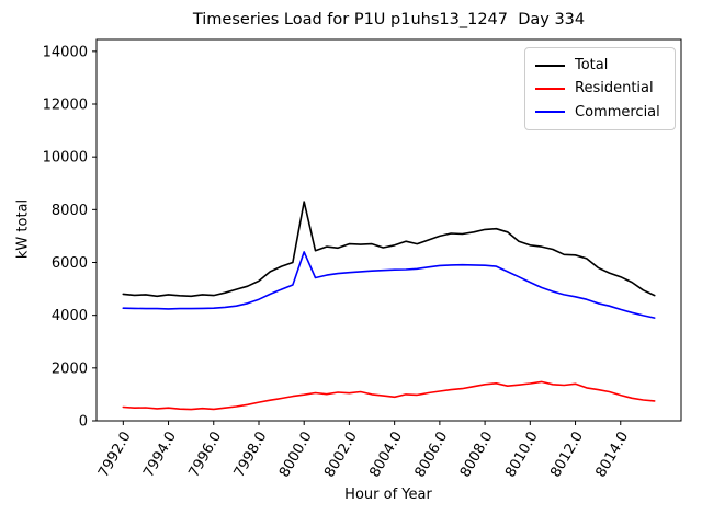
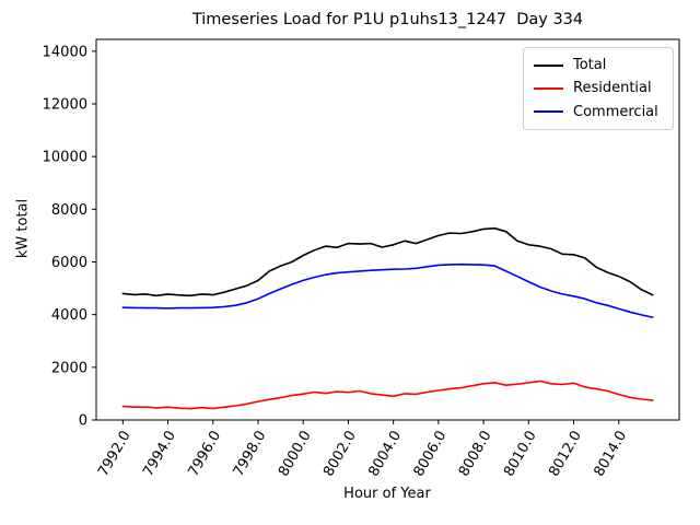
Total/8000: 8300 -> 6200
Commercial/8000: 6400 -> 5300
